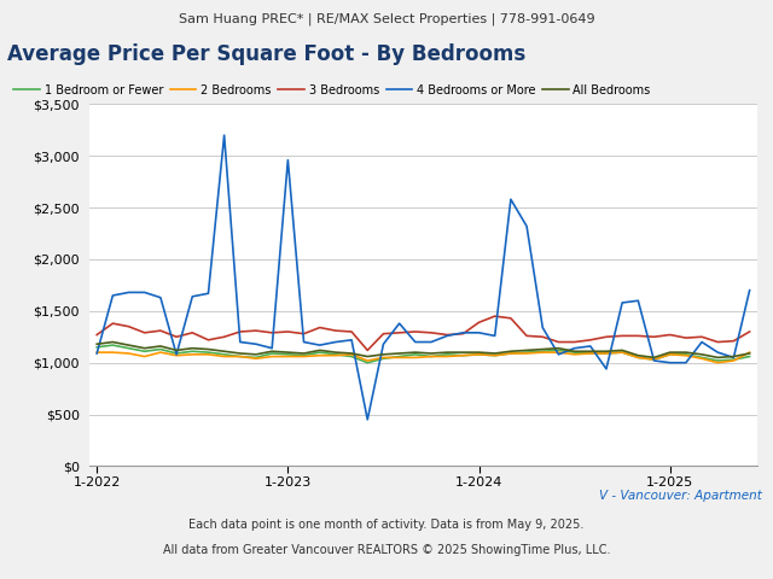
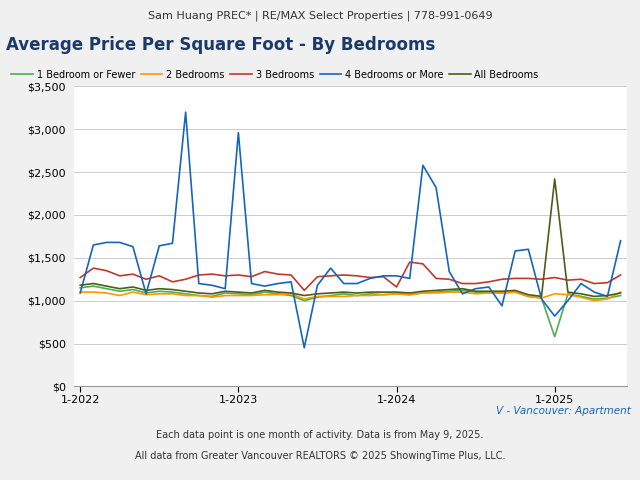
3 Bedrooms/1-2024: $1,390 -> $1,160
1 Bedroom or Fewer/1-2025: $1,080 -> $580
4 Bedrooms or More/1-2025: $1,000 -> $820
All Bedrooms/1-2025: $1,100 -> $2,420
